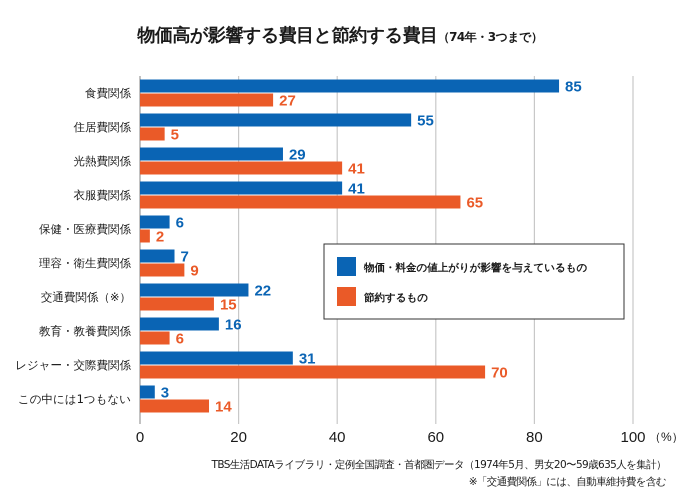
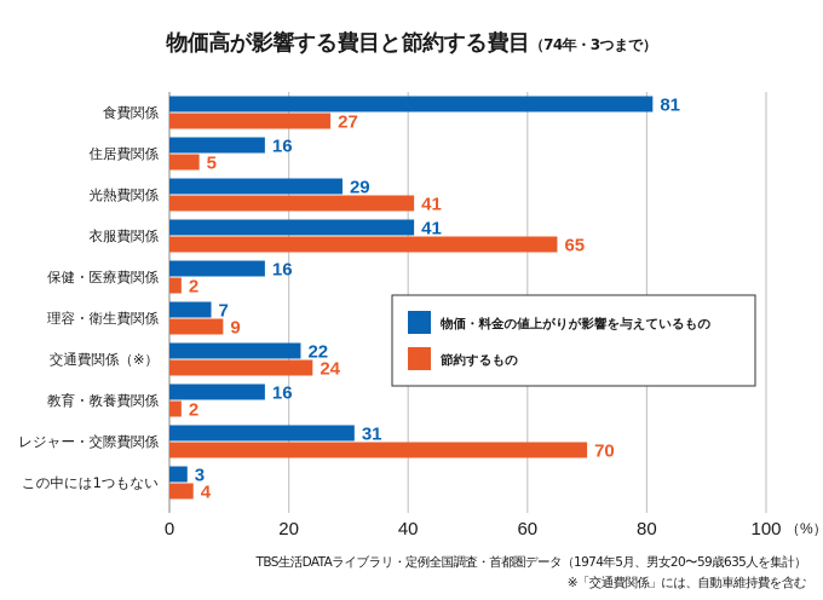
物価・料金の値上がりが影響を与えているもの/食費関係: 85 -> 81
物価・料金の値上がりが影響を与えているもの/住居費関係: 55 -> 16
物価・料金の値上がりが影響を与えているもの/保健・医療費関係: 6 -> 16
節約するもの/交通費関係（※）: 15 -> 24
節約するもの/教育・教養費関係: 6 -> 2
節約するもの/この中には1つもない: 14 -> 4
